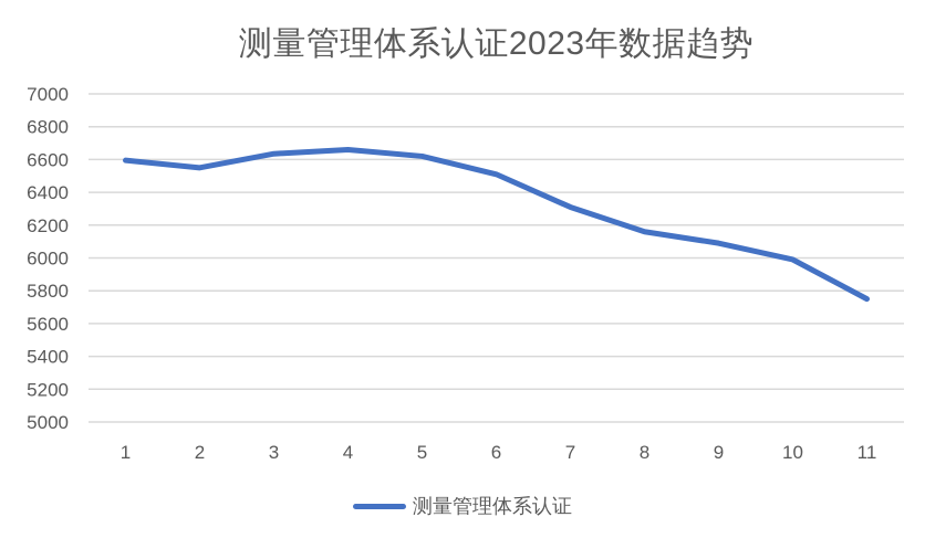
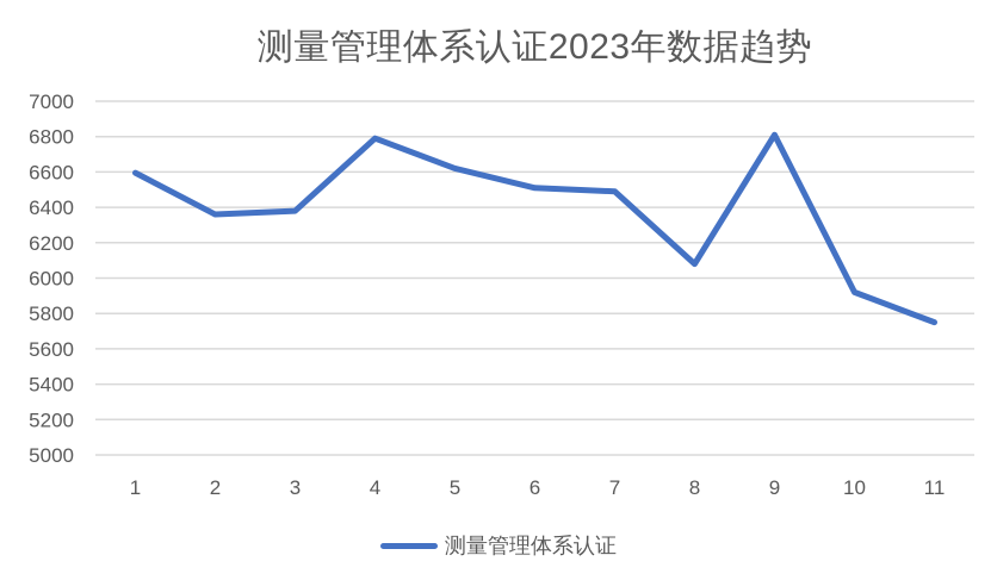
2: 6550 -> 6360
3: 6640 -> 6380
4: 6660 -> 6790
7: 6310 -> 6490
8: 6160 -> 6080
9: 6090 -> 6810
10: 5990 -> 5920
